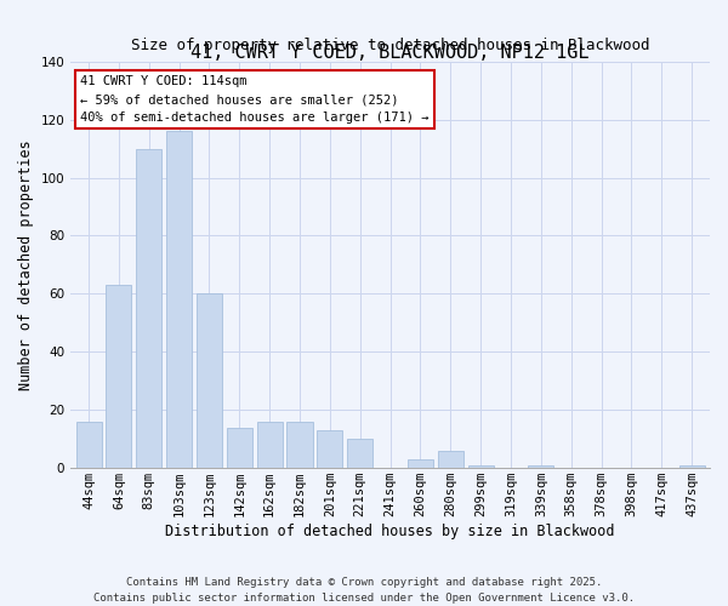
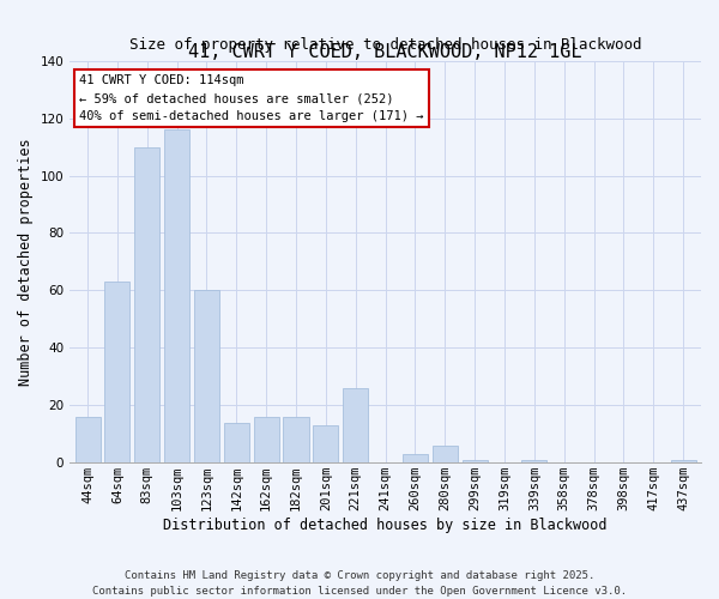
221sqm: 10 -> 26
